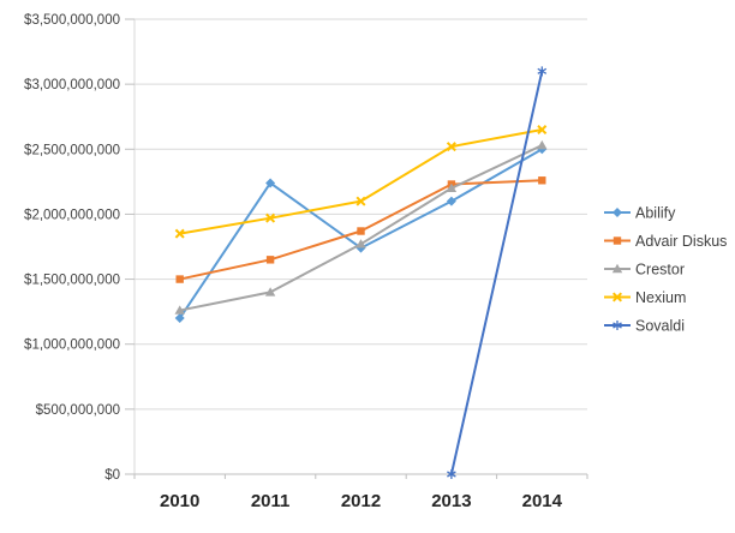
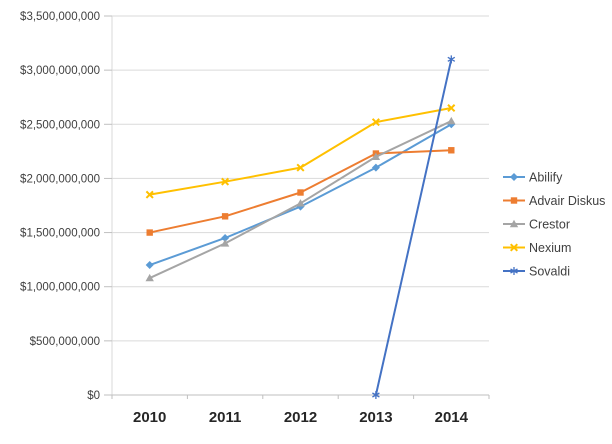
Crestor/2010: $1260000000 -> $1080000000
Abilify/2011: $2240000000 -> $1450000000
